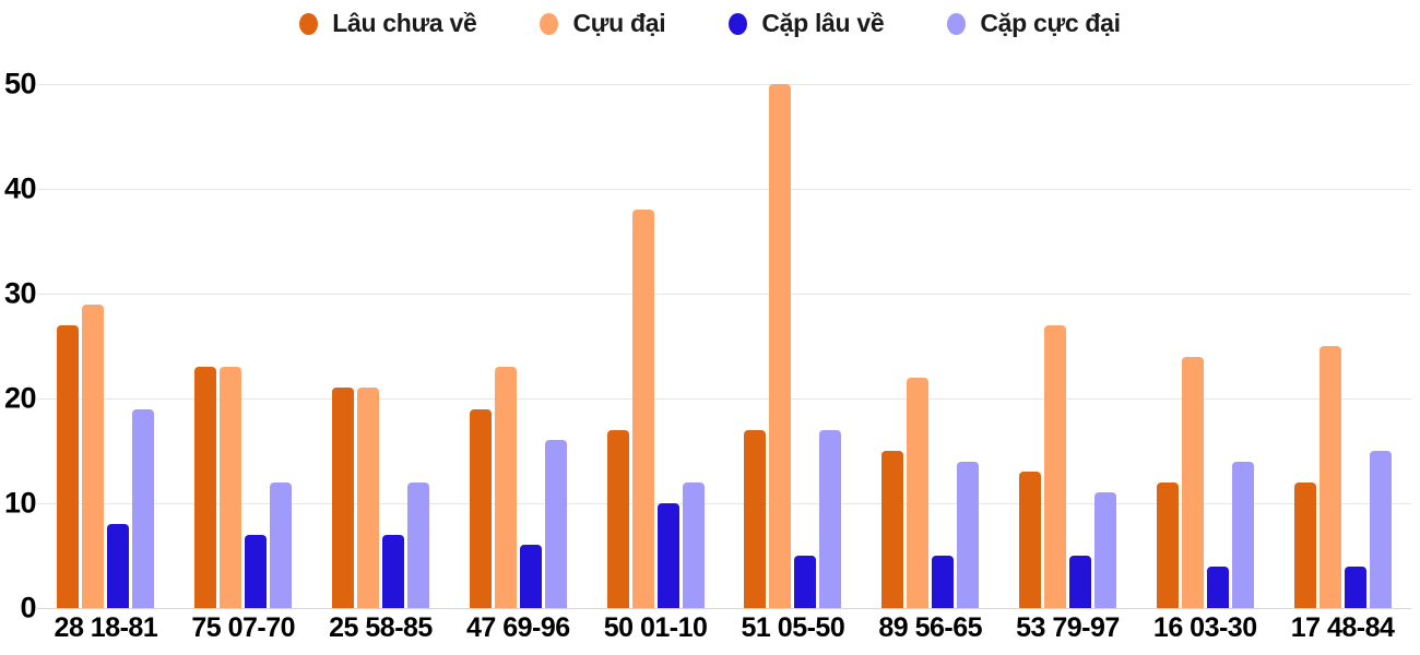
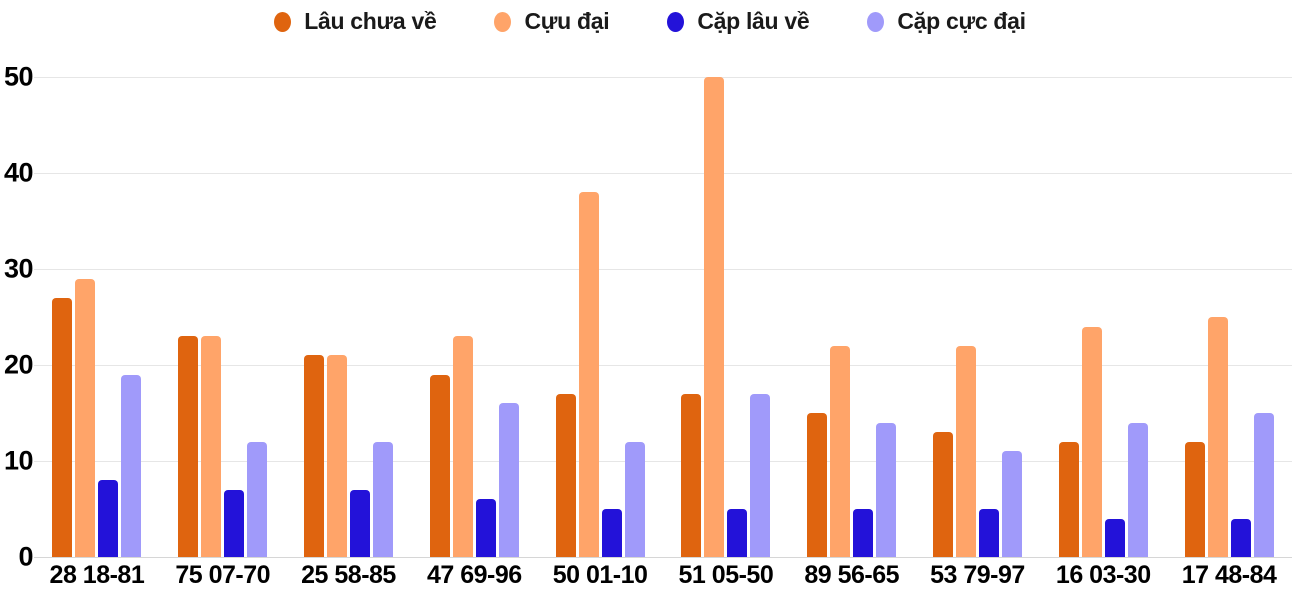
Cặp lâu về/50 01-10: 10 -> 5
Cựu đại/53 79-97: 27 -> 22
